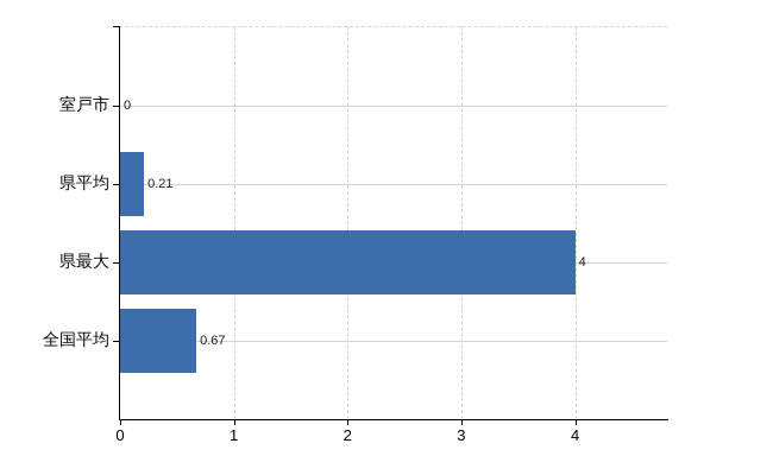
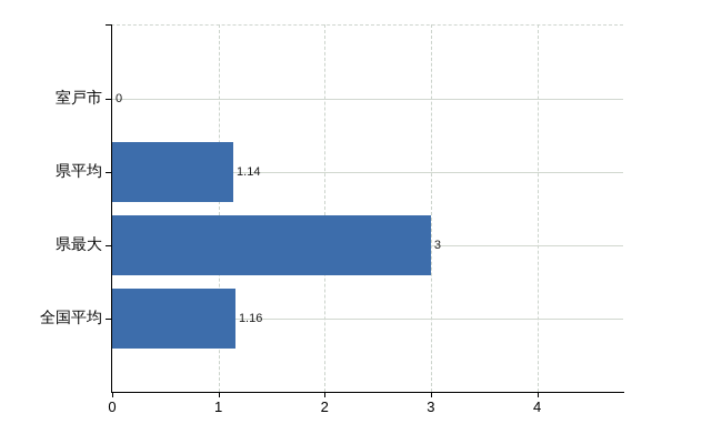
県平均: 0.21 -> 1.14
県最大: 4 -> 3
全国平均: 0.67 -> 1.16
